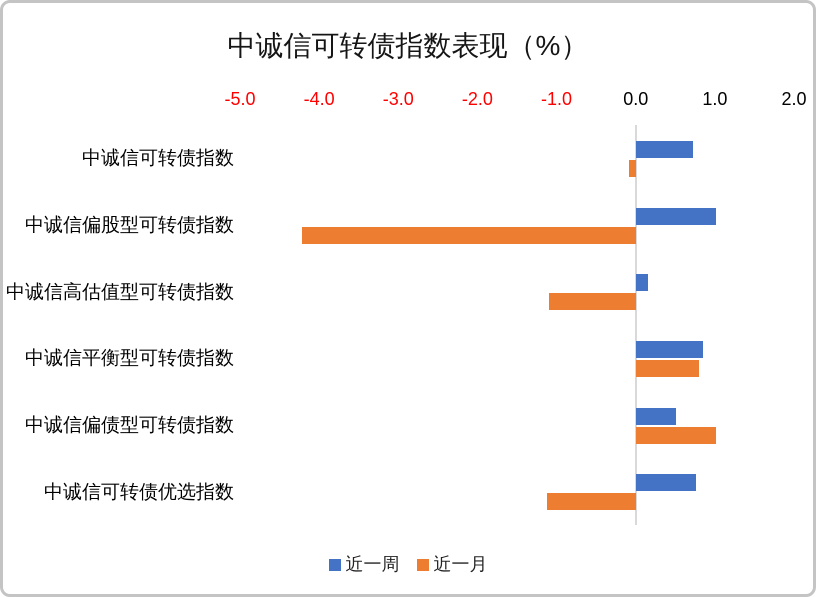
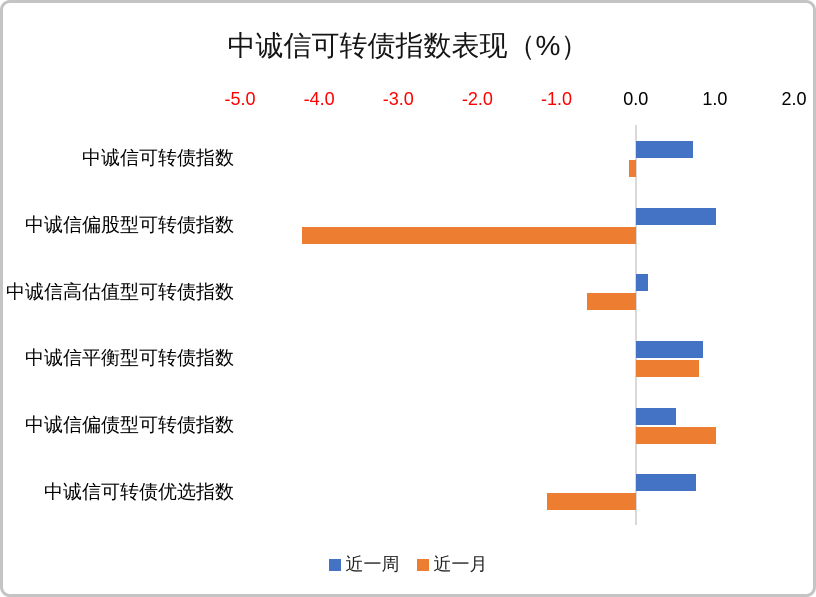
近一月/中诚信高估值型可转债指数: -1.1 -> -0.6
